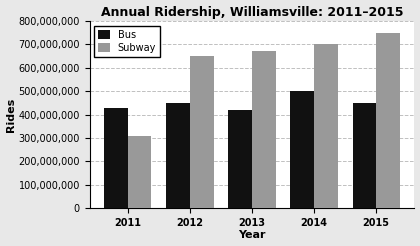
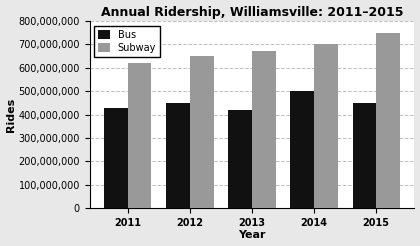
Subway/2011: 310,000,000 -> 620,000,000
